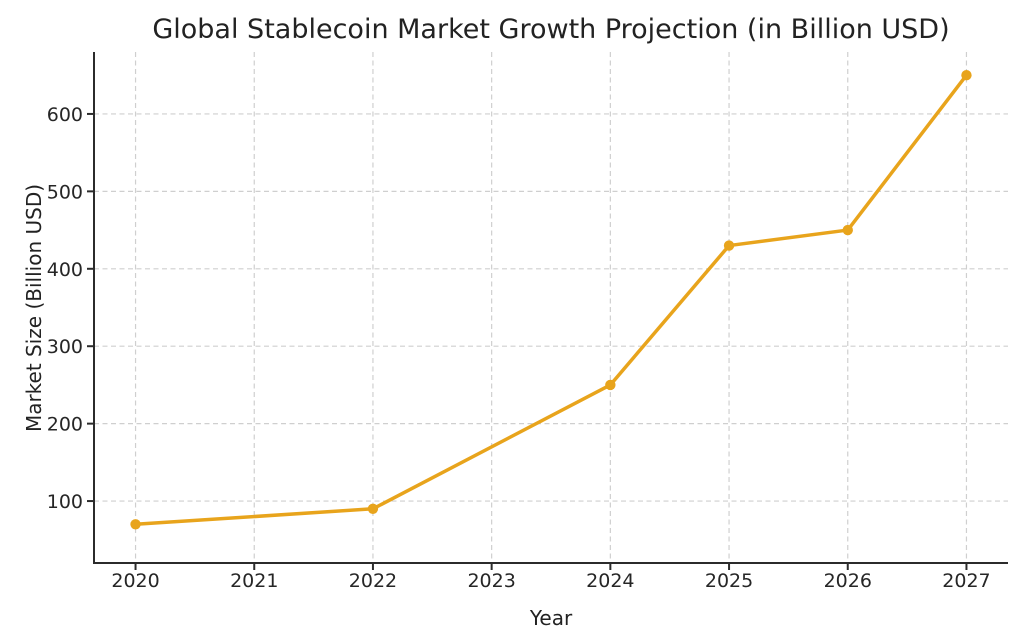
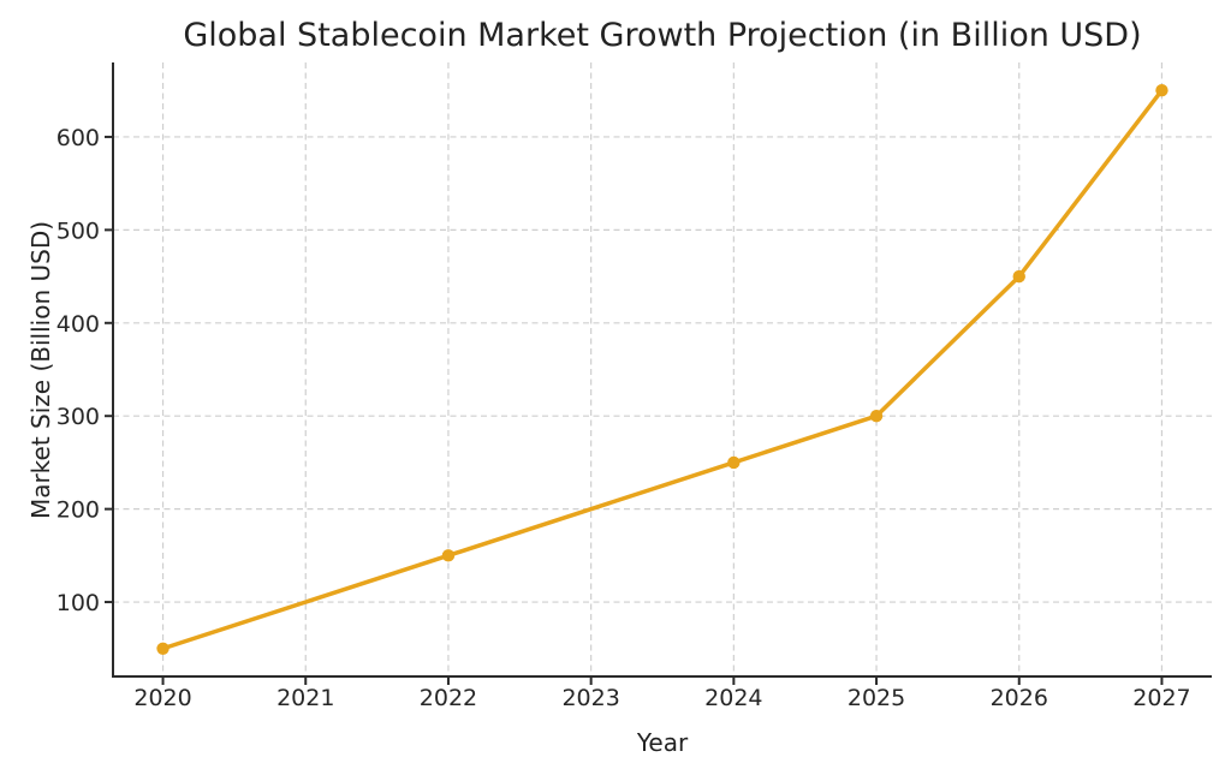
2020: 70 -> 50
2022: 90 -> 150
2025: 430 -> 300
